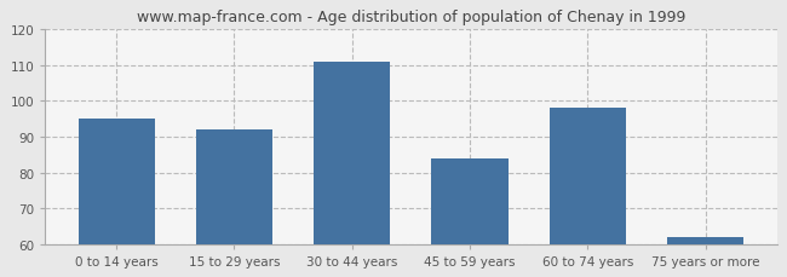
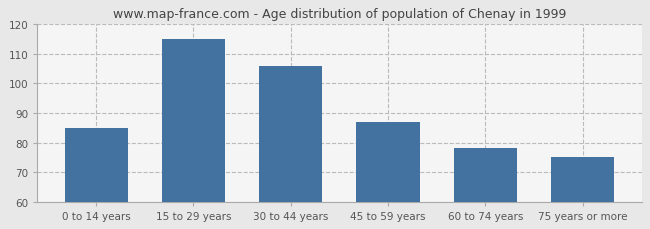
0 to 14 years: 95 -> 85
15 to 29 years: 92 -> 115
30 to 44 years: 111 -> 106
45 to 59 years: 84 -> 87
60 to 74 years: 98 -> 78
75 years or more: 62 -> 75
